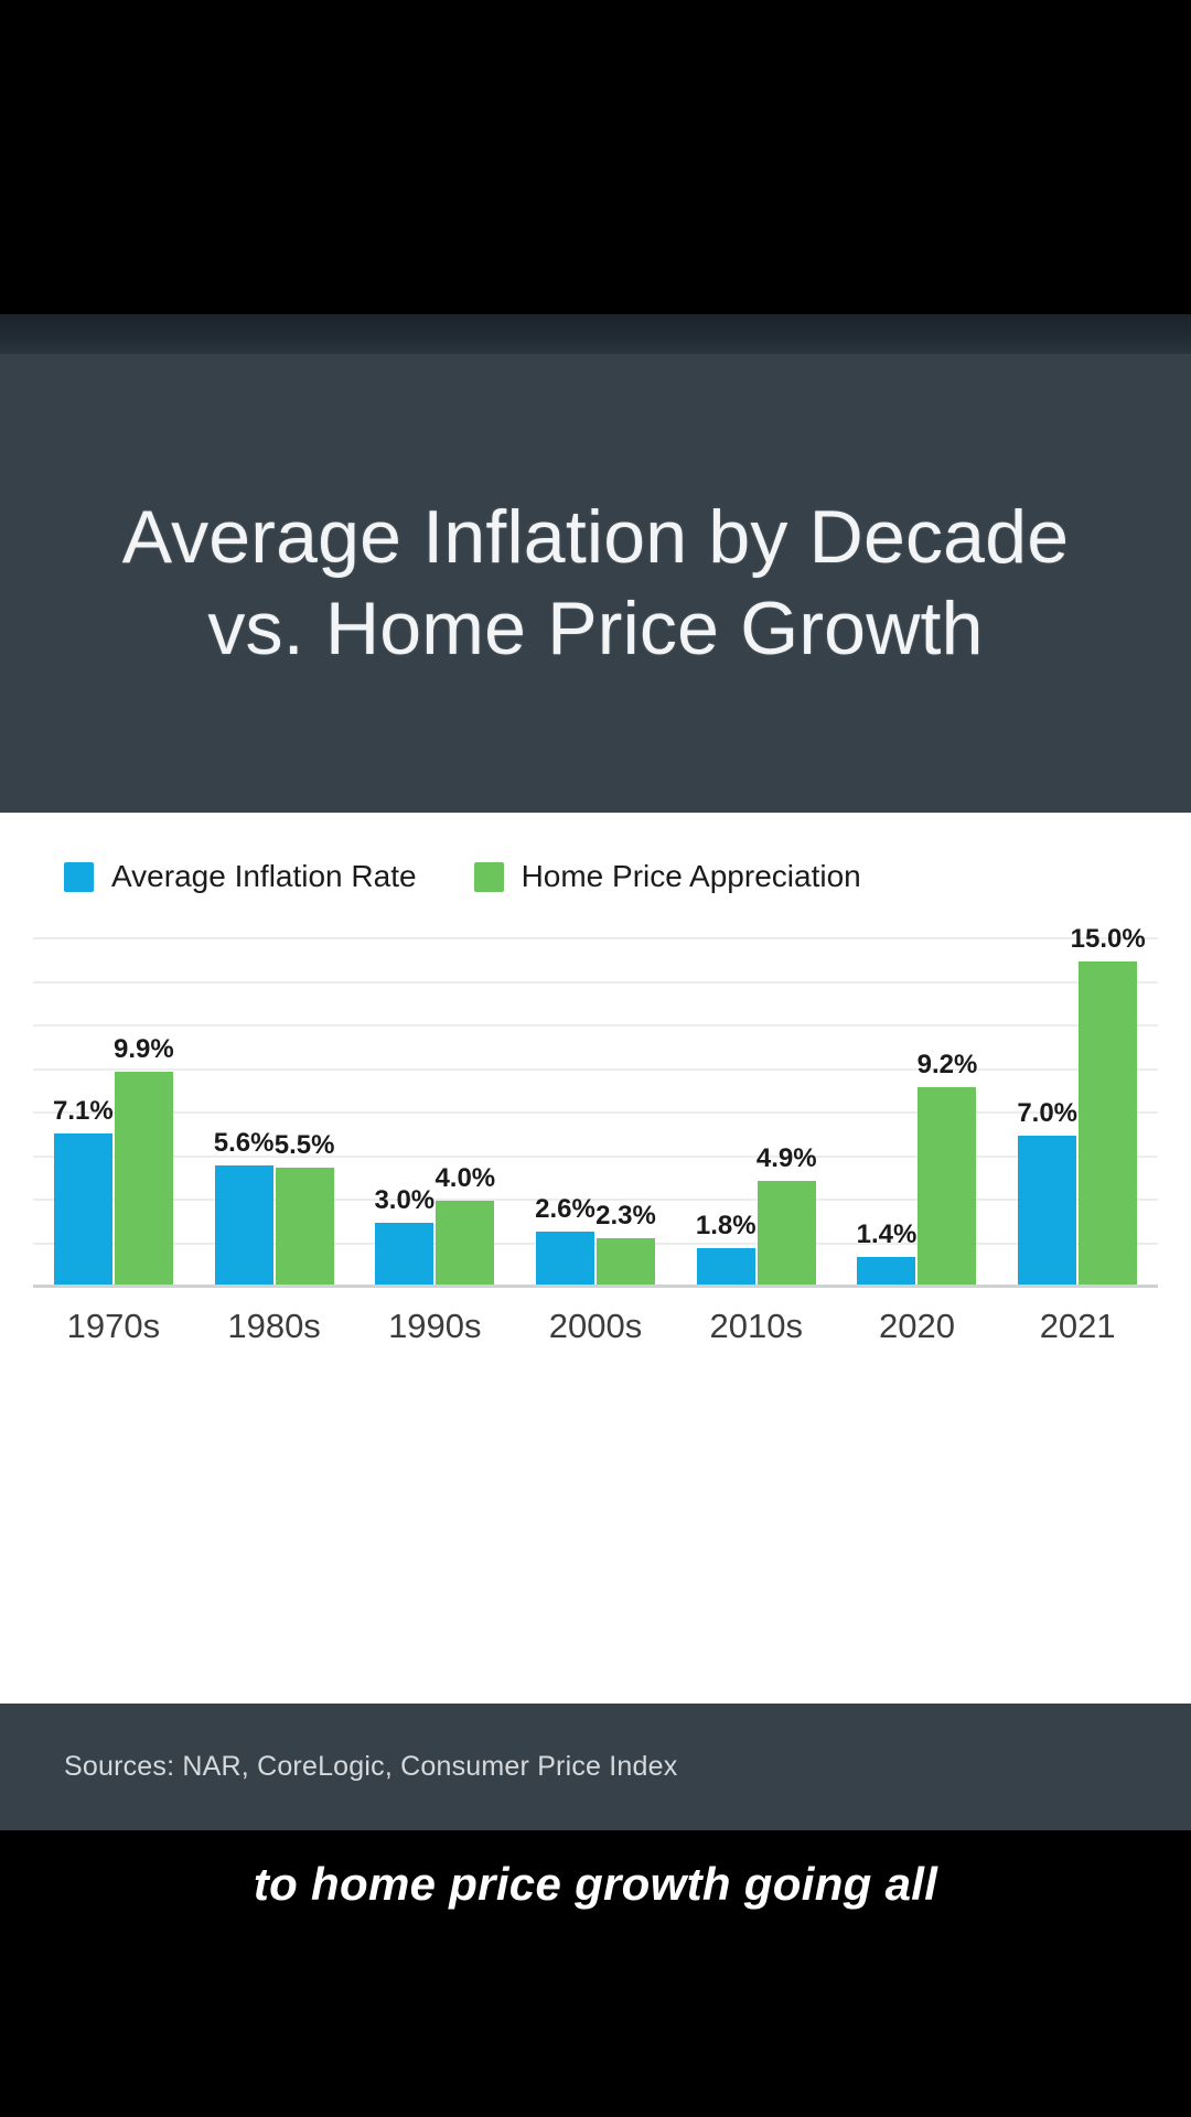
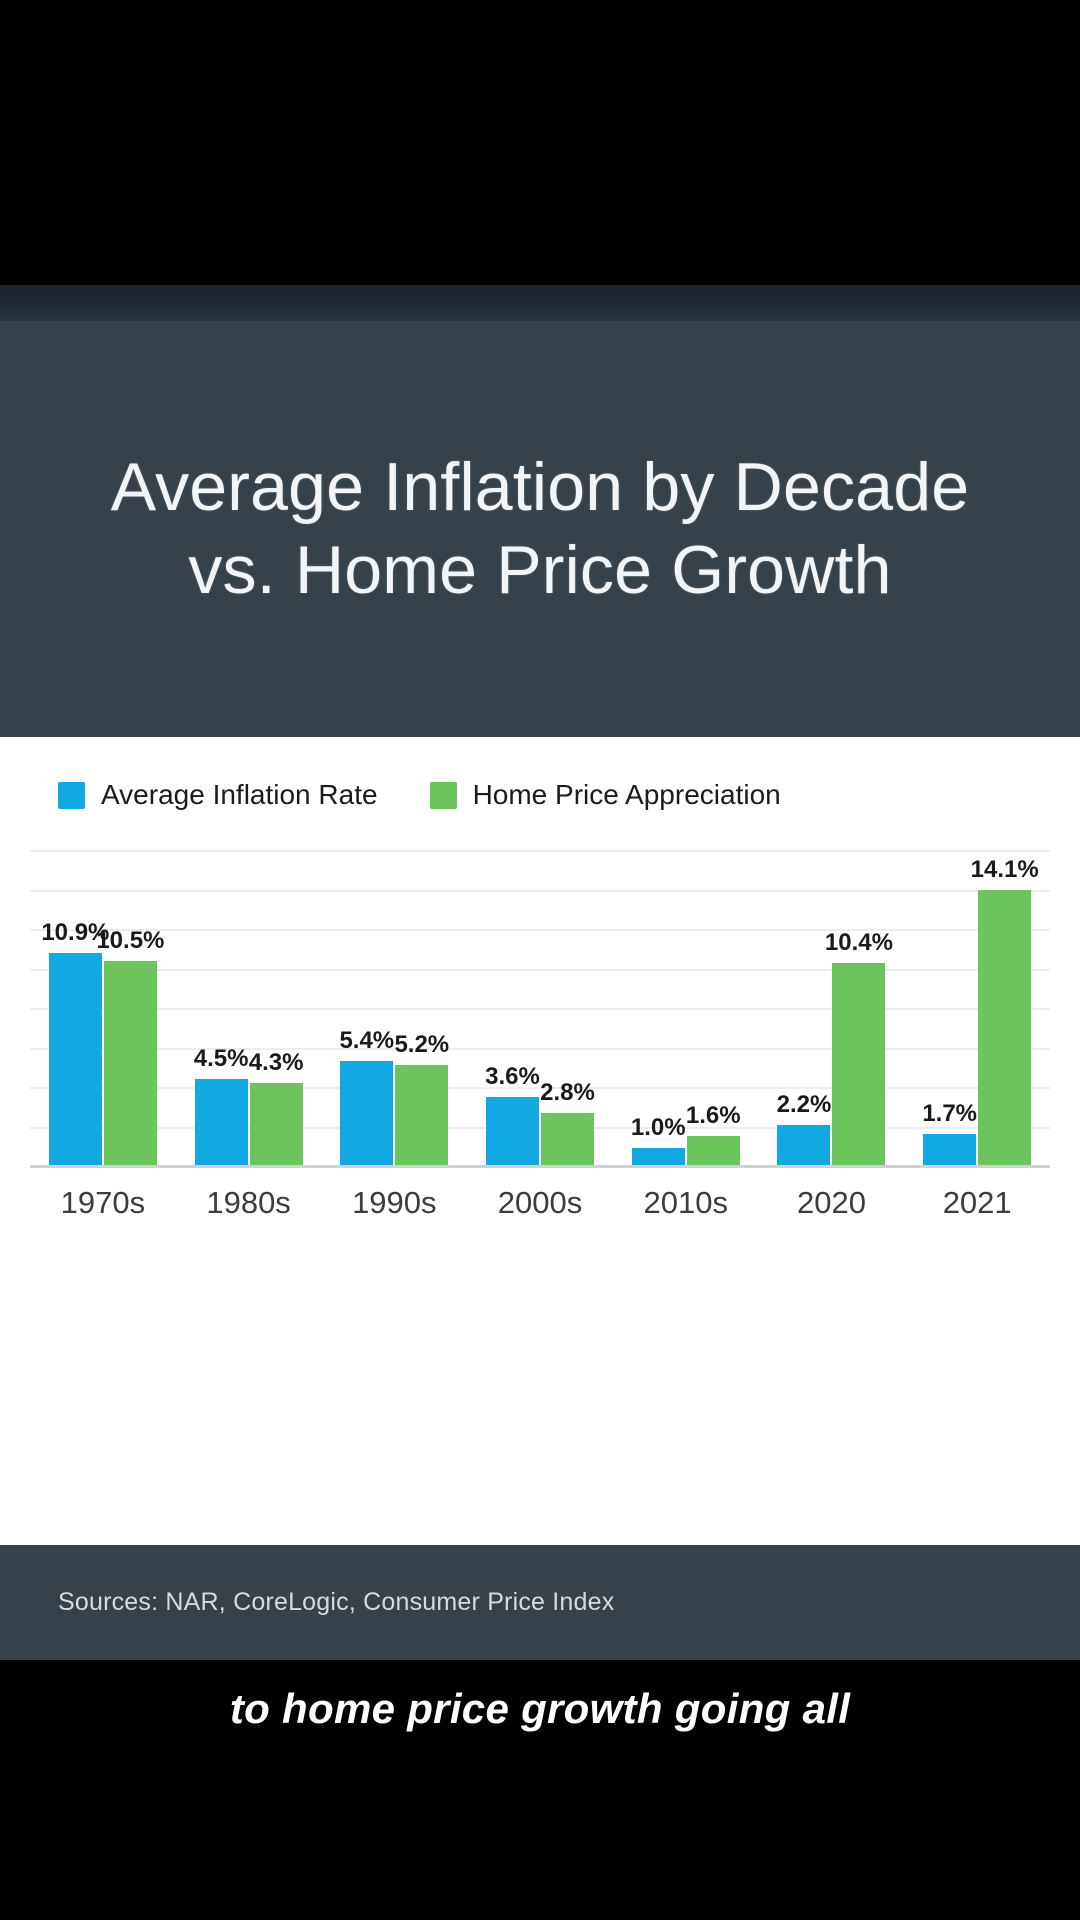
Average Inflation Rate/1970s: 7.1% -> 10.9%
Home Price Appreciation/1970s: 9.9% -> 10.5%
Average Inflation Rate/1980s: 5.6% -> 4.5%
Home Price Appreciation/1980s: 5.5% -> 4.3%
Average Inflation Rate/1990s: 3.0% -> 5.4%
Home Price Appreciation/1990s: 4.0% -> 5.2%
Average Inflation Rate/2000s: 2.6% -> 3.6%
Home Price Appreciation/2000s: 2.3% -> 2.8%
Average Inflation Rate/2010s: 1.8% -> 1.0%
Home Price Appreciation/2010s: 4.9% -> 1.6%
Average Inflation Rate/2020: 1.4% -> 2.2%
Home Price Appreciation/2020: 9.2% -> 10.4%
Average Inflation Rate/2021: 7.0% -> 1.7%
Home Price Appreciation/2021: 15.0% -> 14.1%
